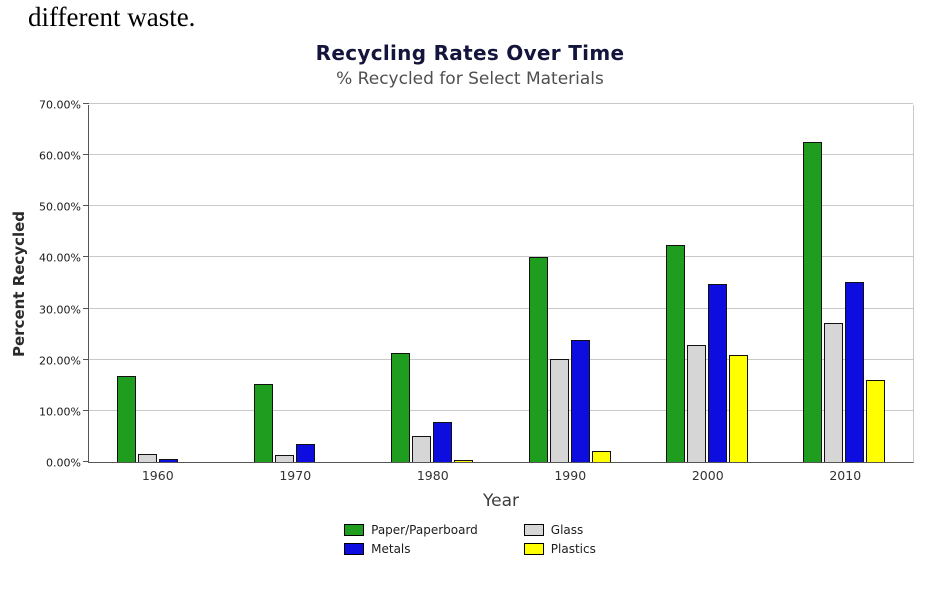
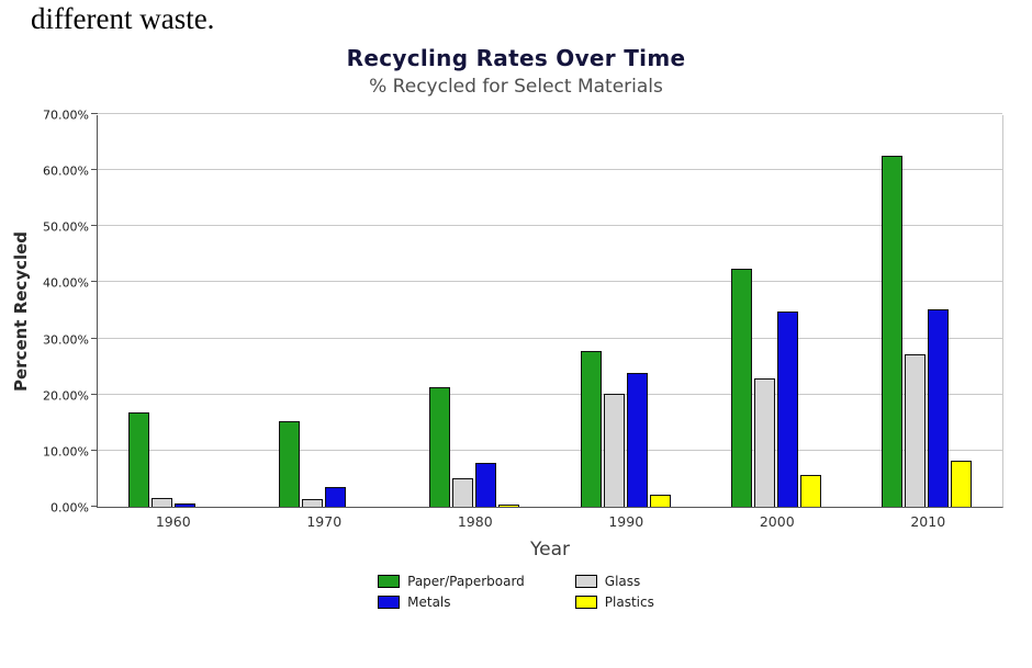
Paper/Paperboard/1990: 40% -> 28%
Plastics/2000: 21% -> 6%
Plastics/2010: 16% -> 8%
